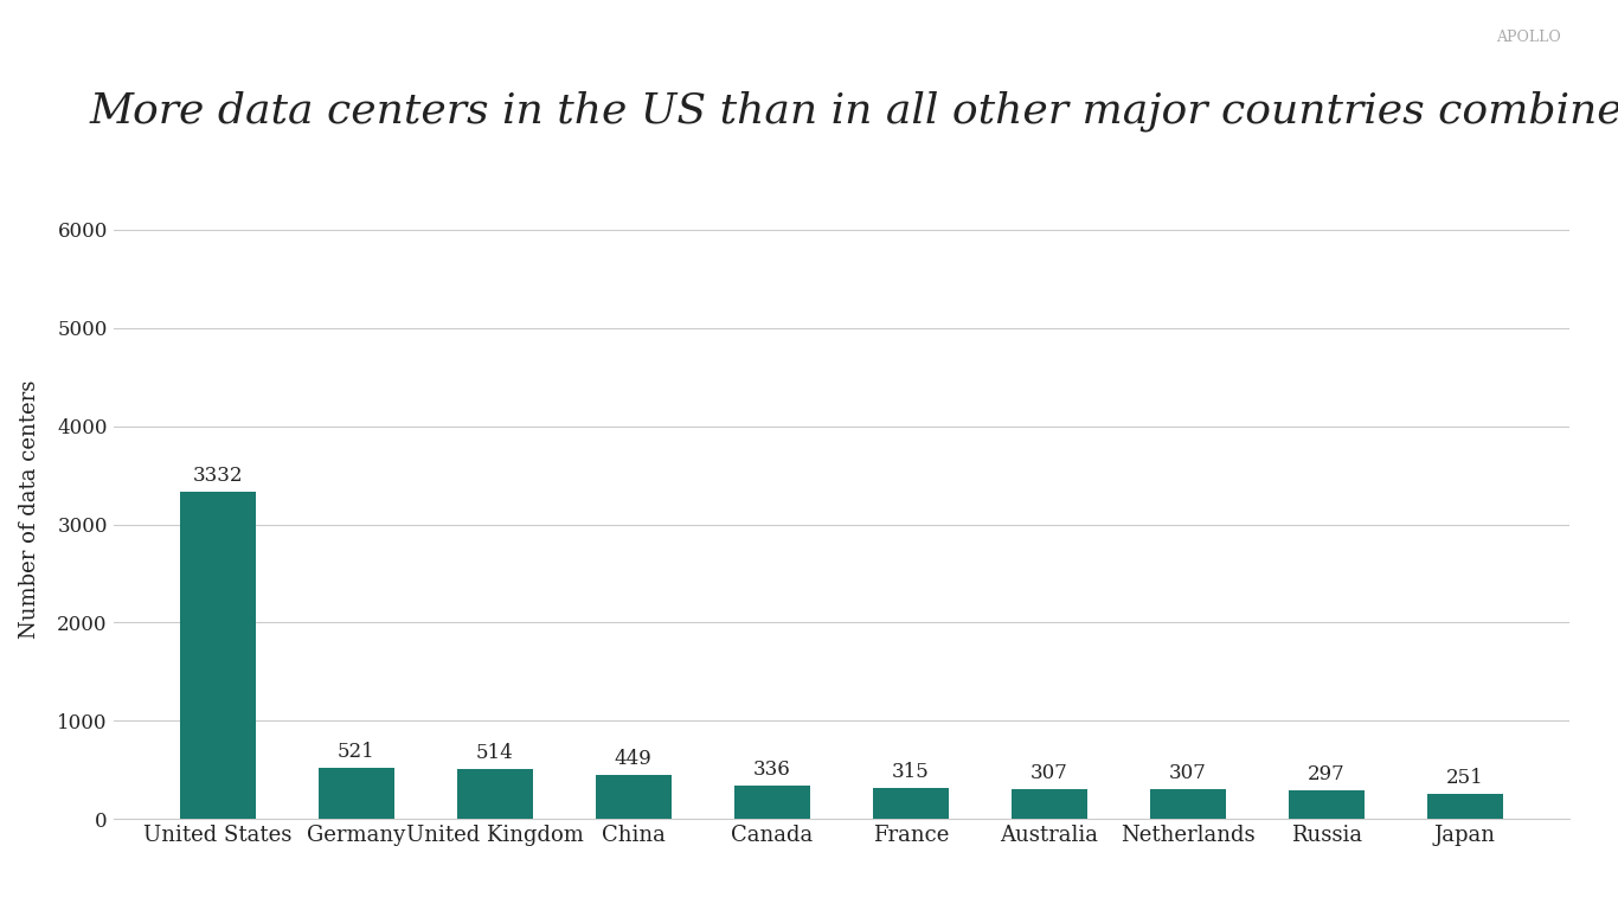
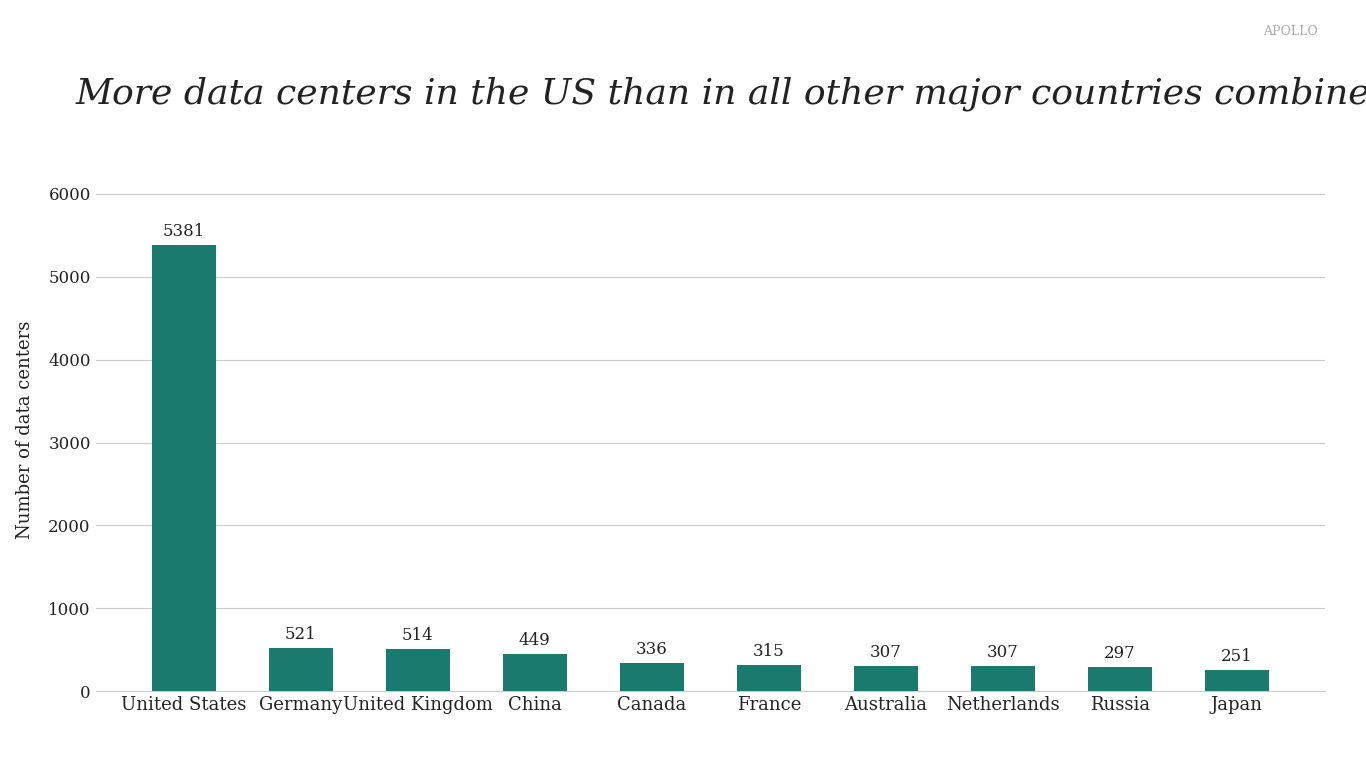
United States: 3332 -> 5381
